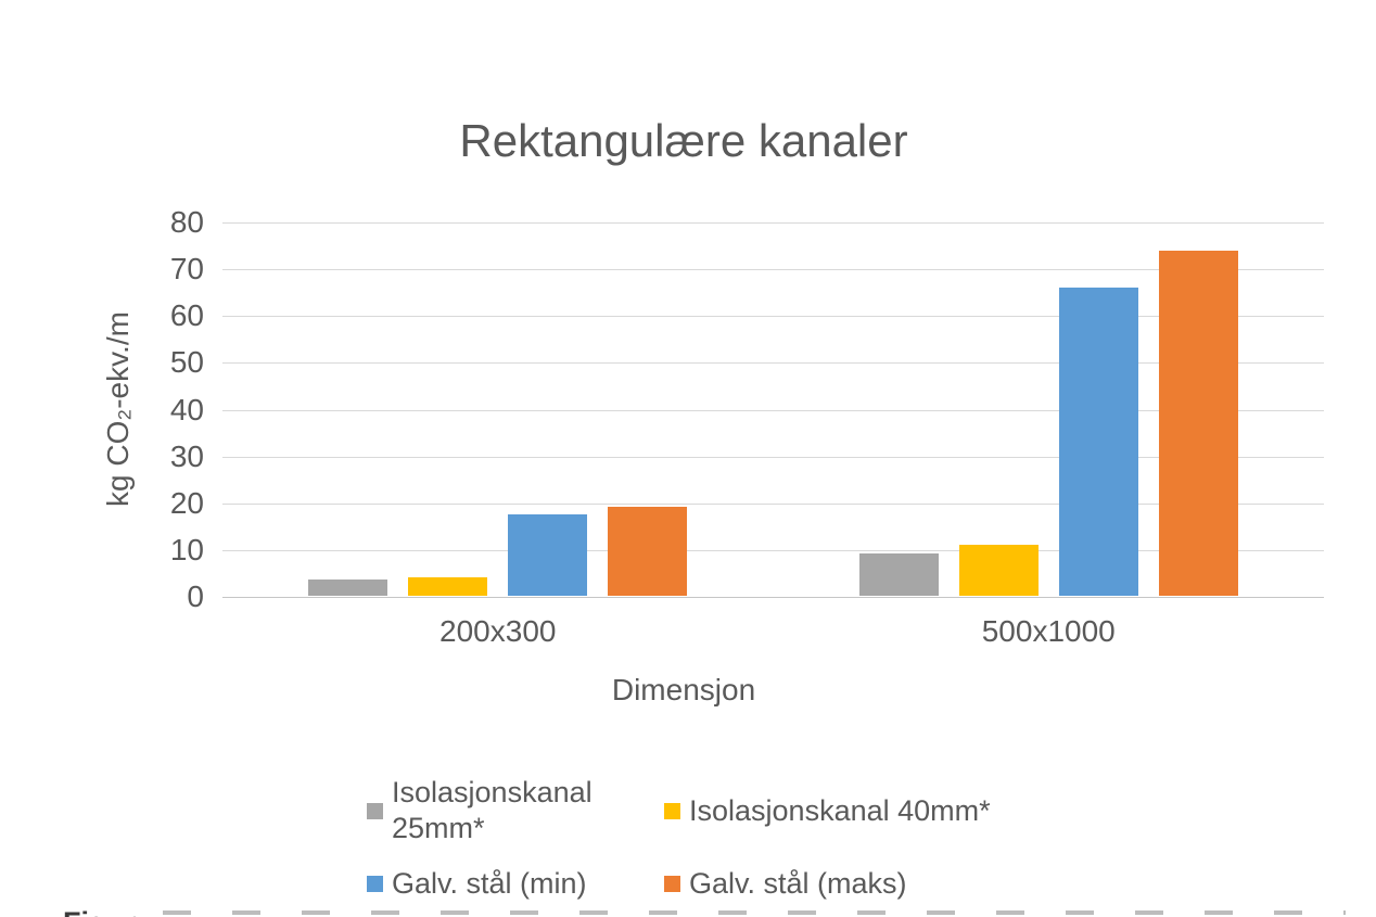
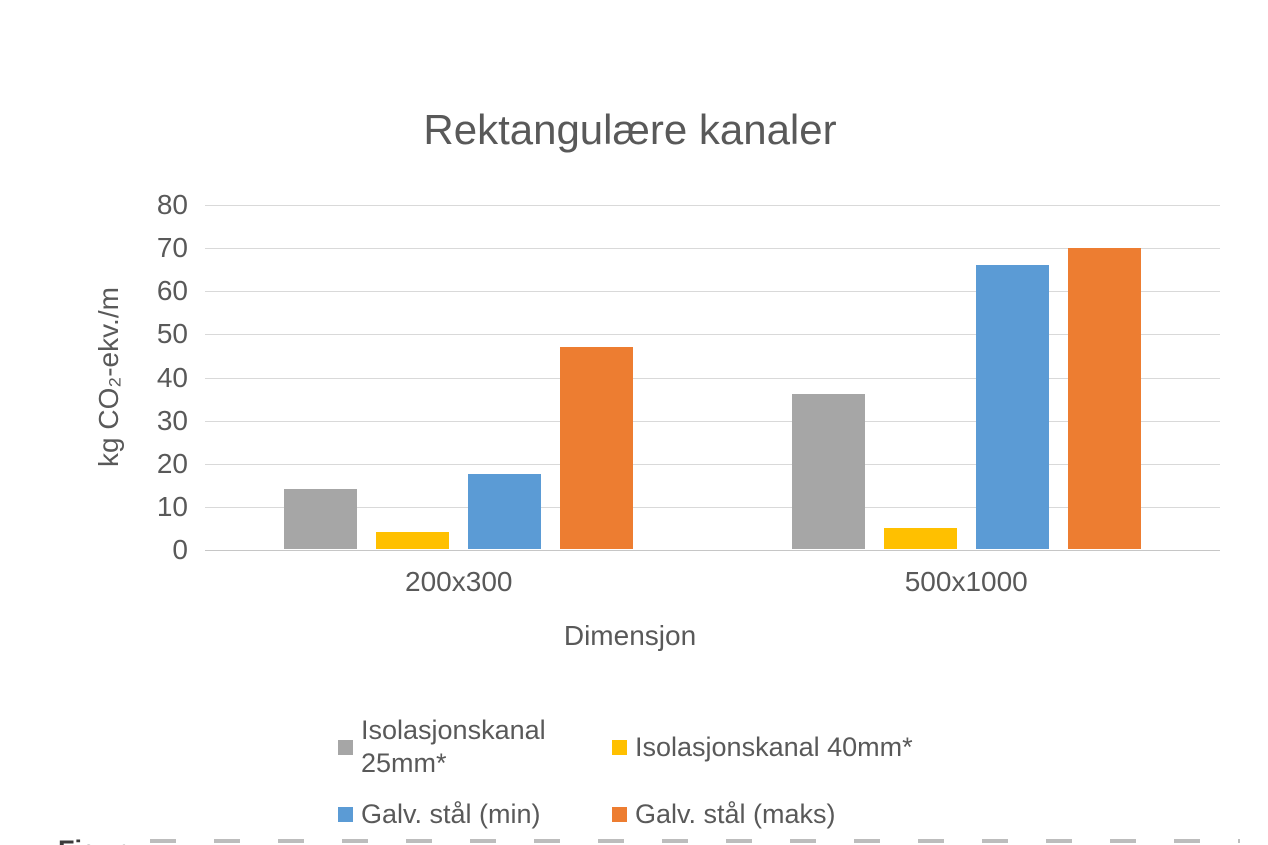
Isolasjonskanal 25mm*/200x300: 4 -> 14
Galv. stål (maks)/200x300: 19 -> 47
Isolasjonskanal 25mm*/500x1000: 9 -> 36
Isolasjonskanal 40mm*/500x1000: 11 -> 5
Galv. stål (maks)/500x1000: 74 -> 70
